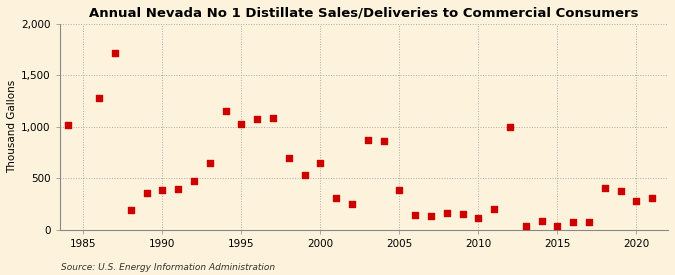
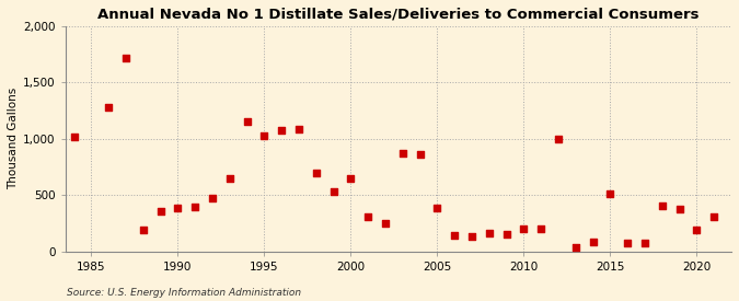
2010: 110 -> 200
2015: 40 -> 510
2020: 280 -> 190
